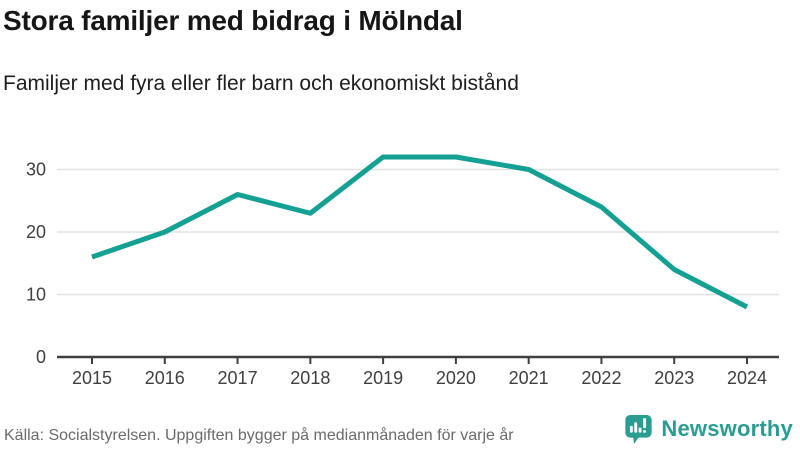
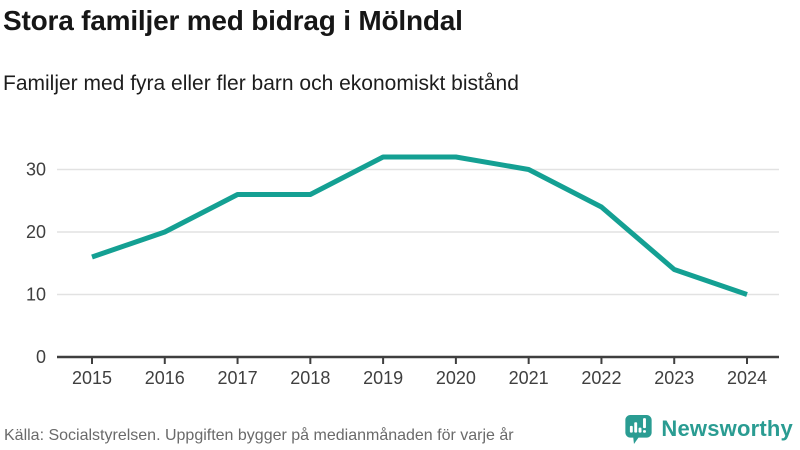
2018: 23 -> 26
2024: 8 -> 10
